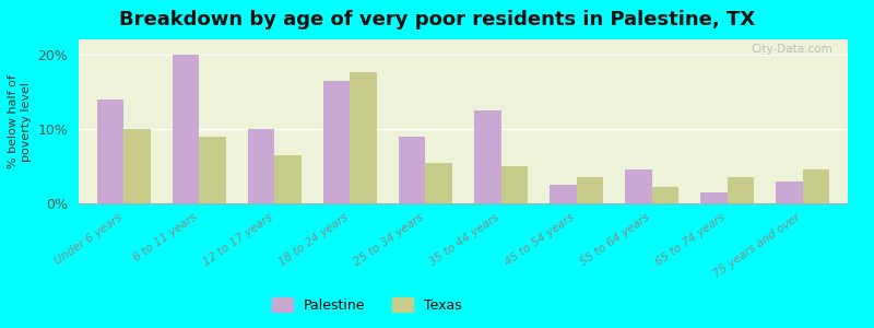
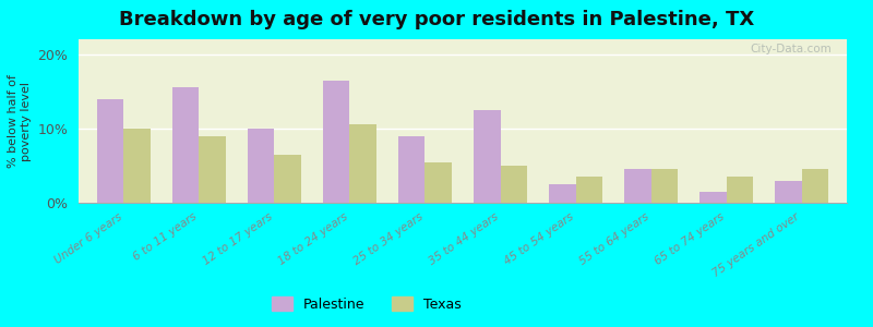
Palestine/6 to 11 years: 20.0% -> 15.5%
Texas/18 to 24 years: 17.6% -> 10.5%
Texas/55 to 64 years: 2.2% -> 4.5%
